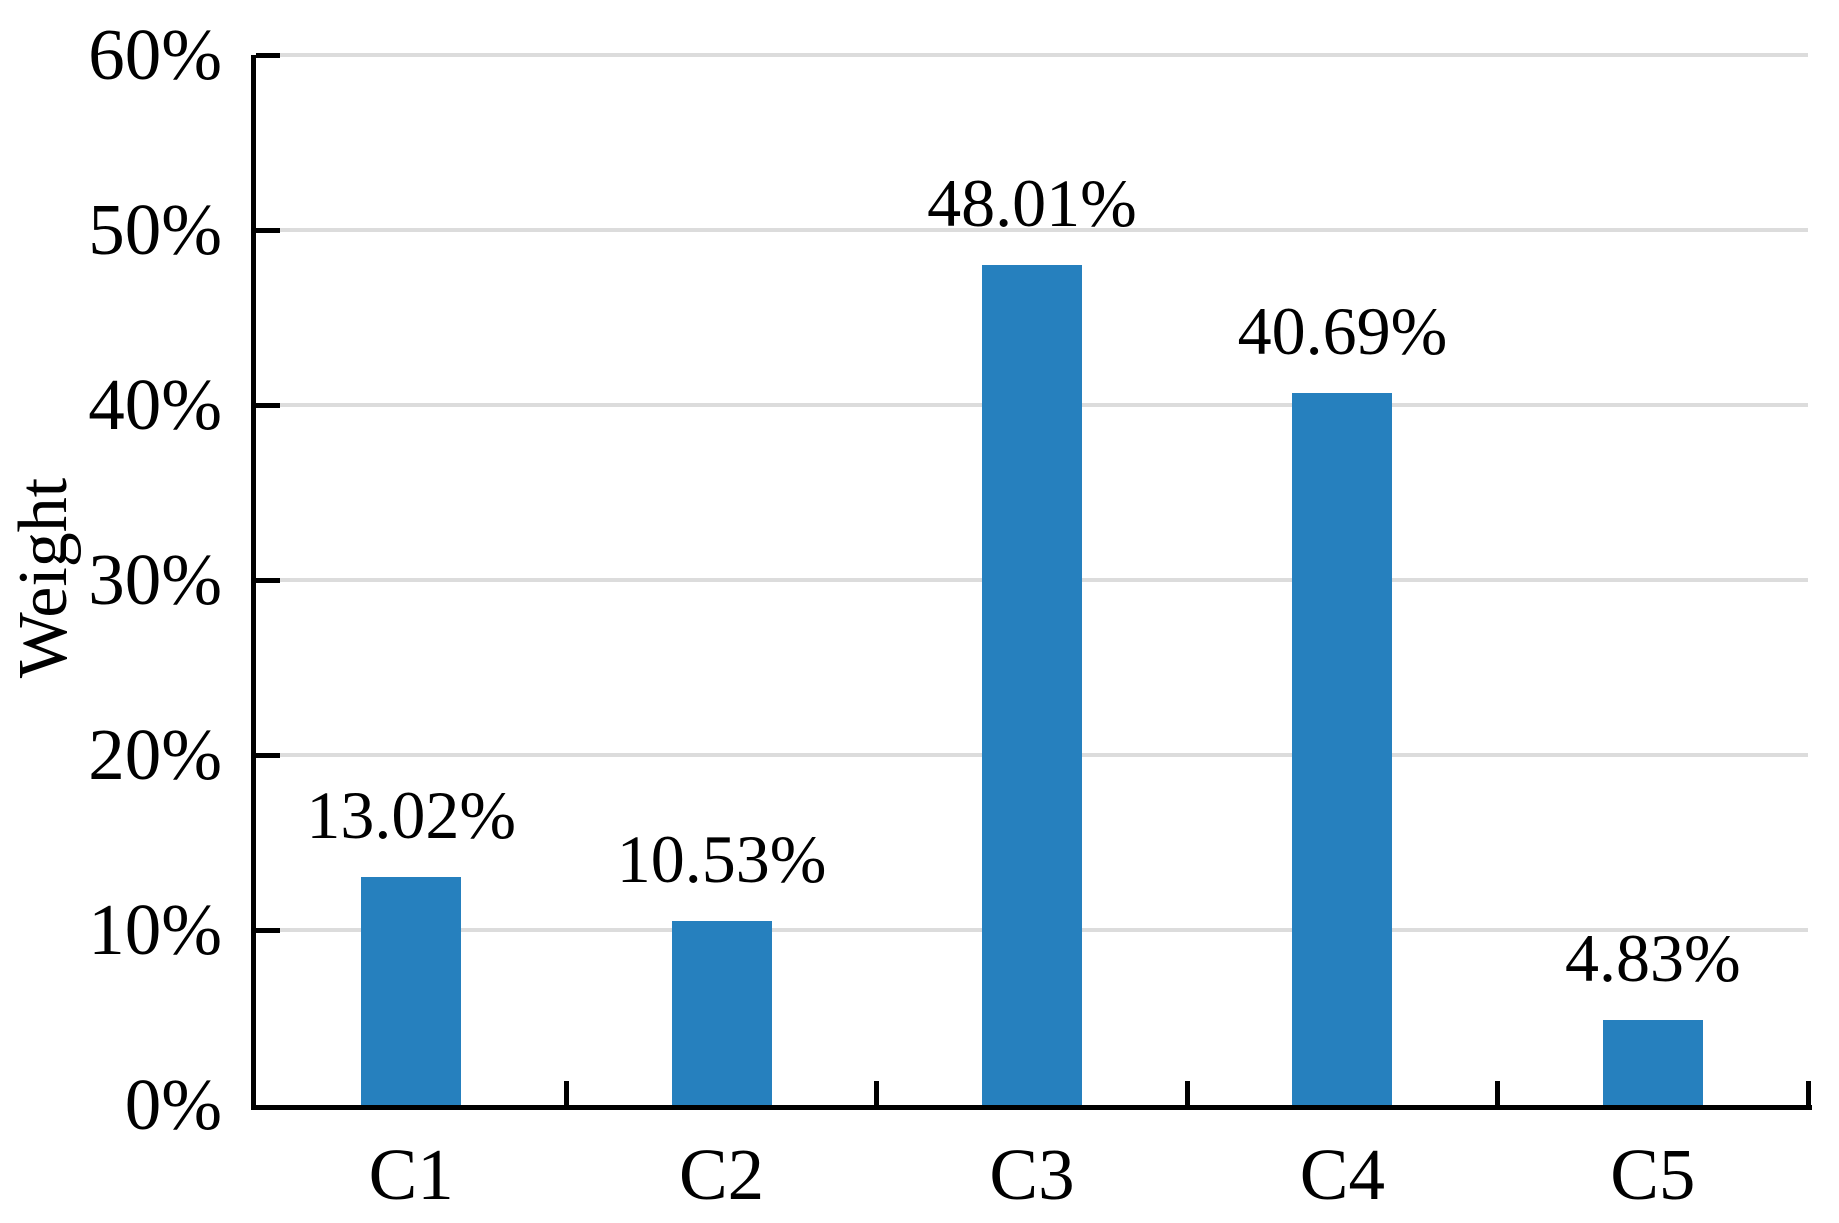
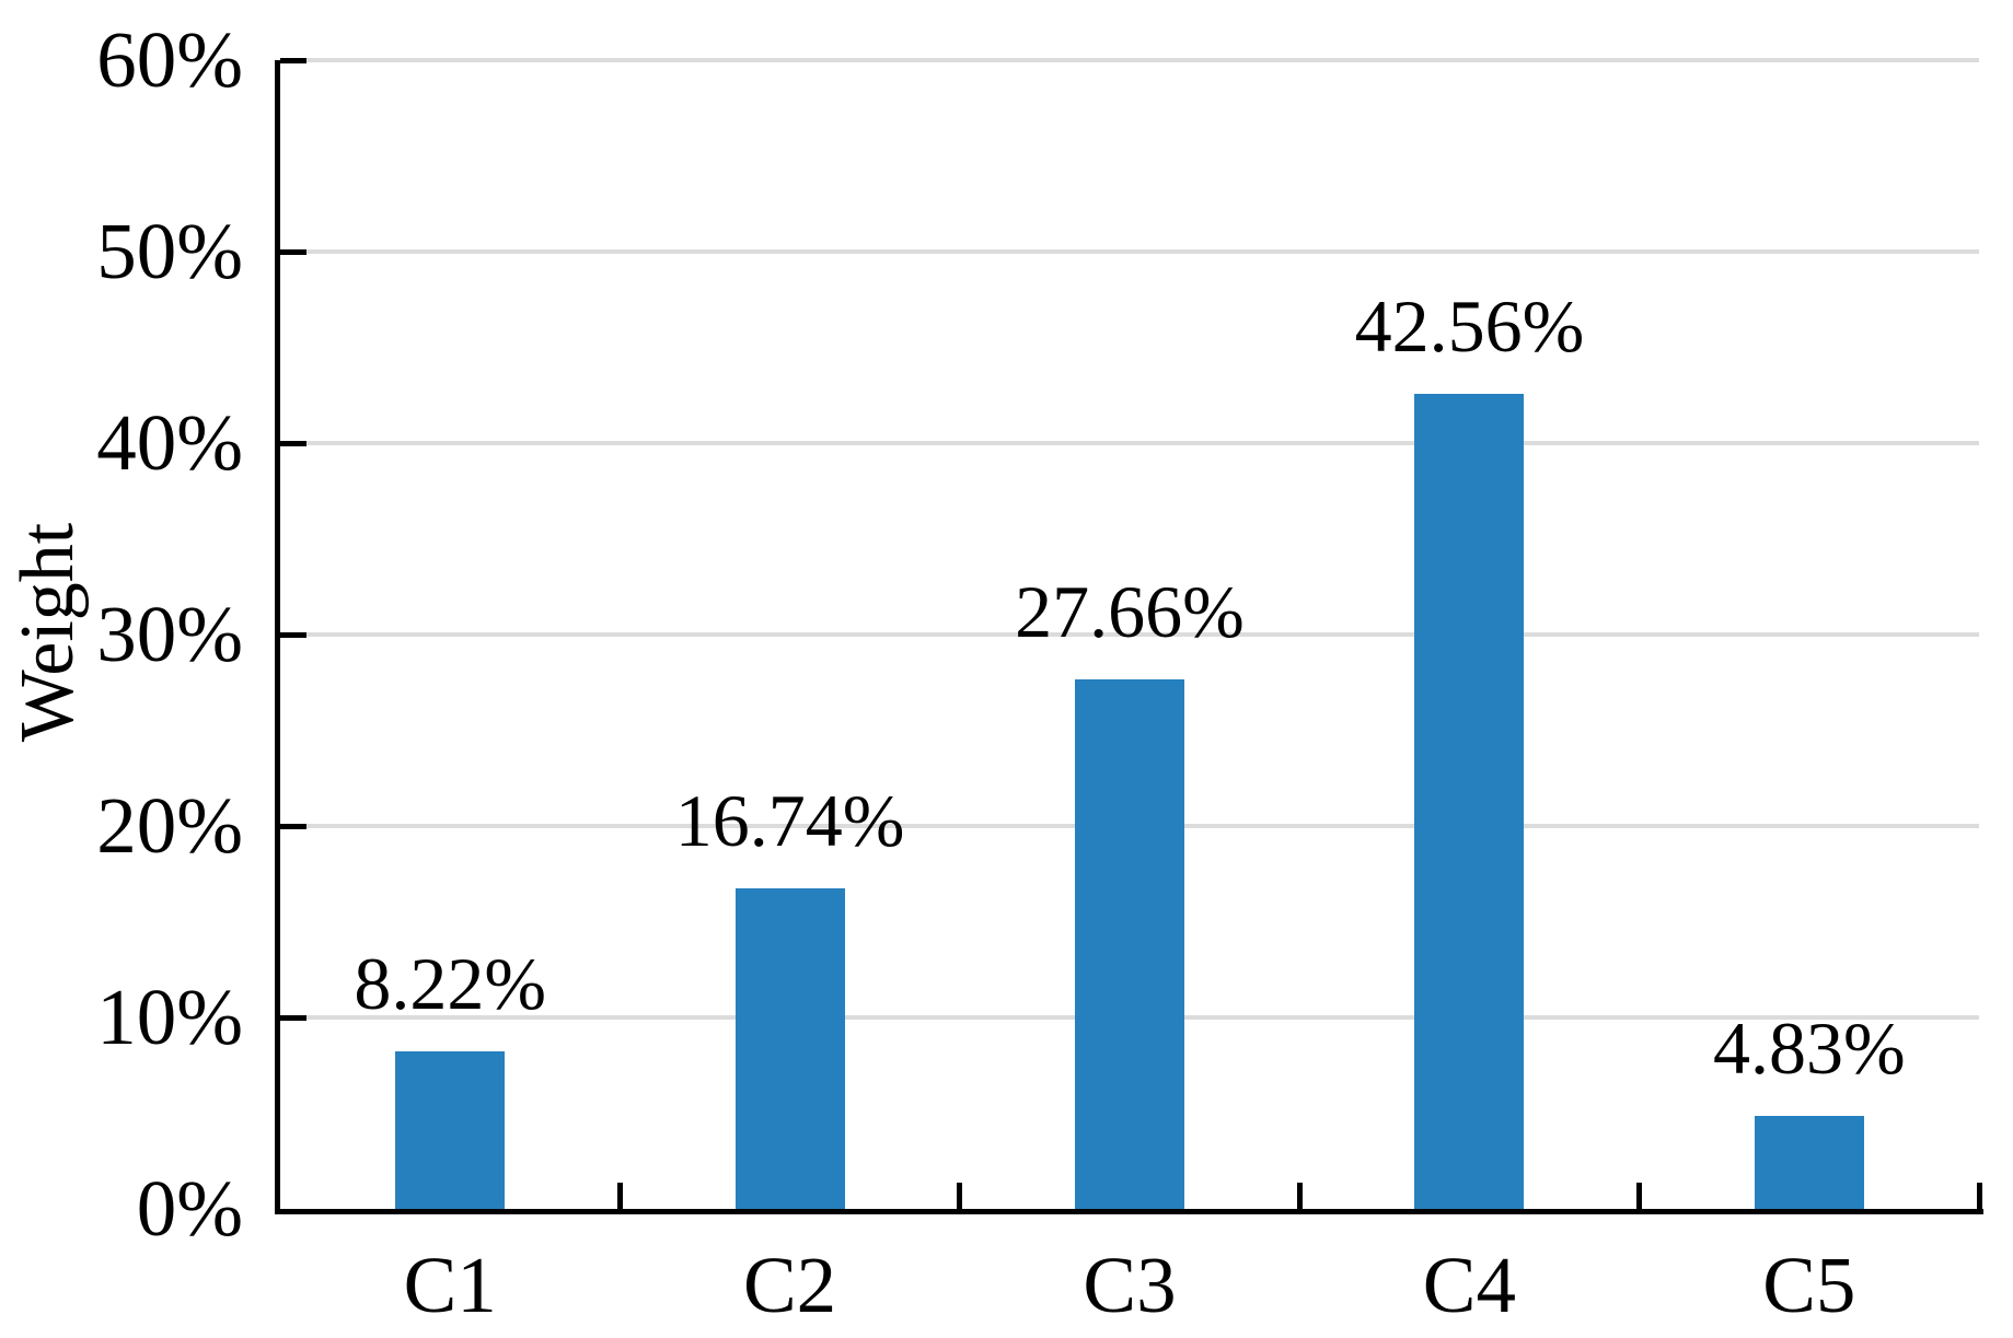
C1: 13.02% -> 8.22%
C2: 10.53% -> 16.74%
C3: 48.01% -> 27.66%
C4: 40.69% -> 42.56%
